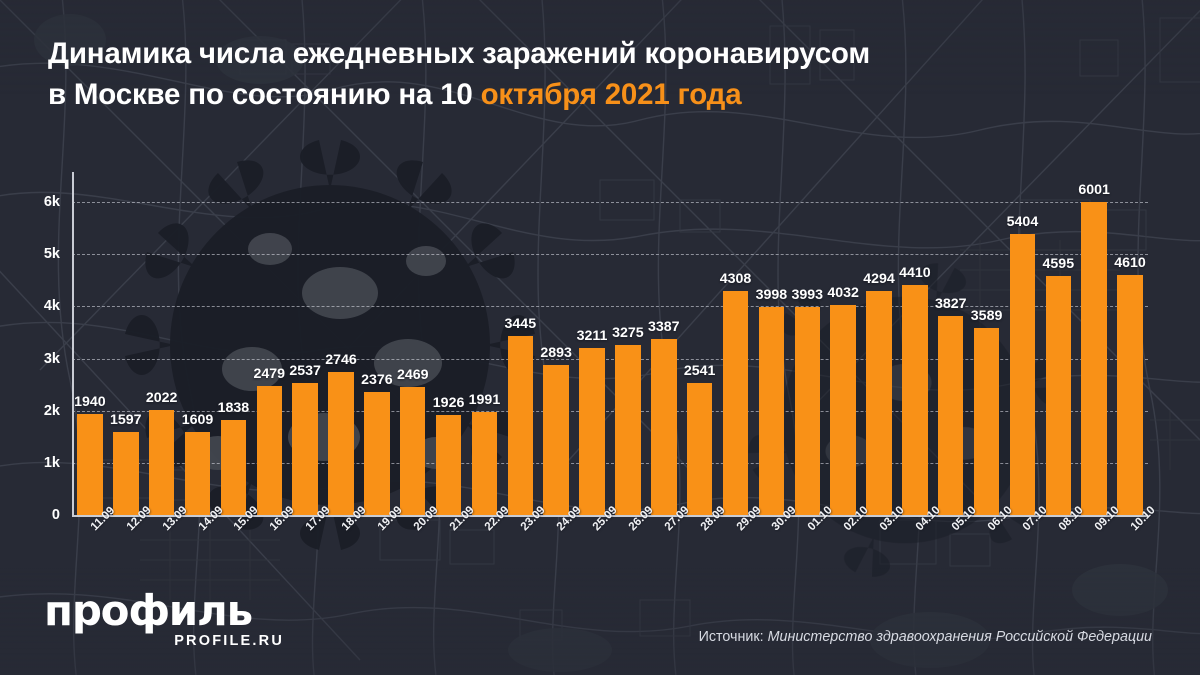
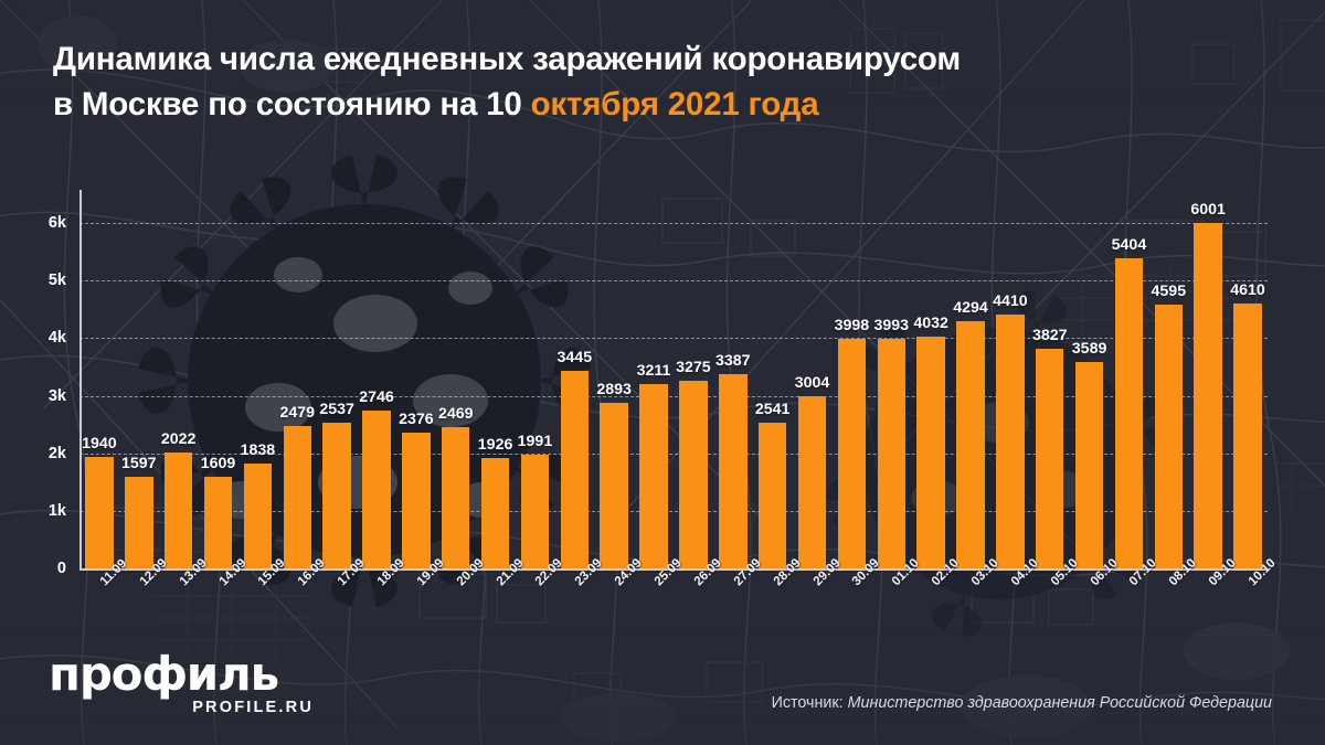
29.09: 4308 -> 3004
